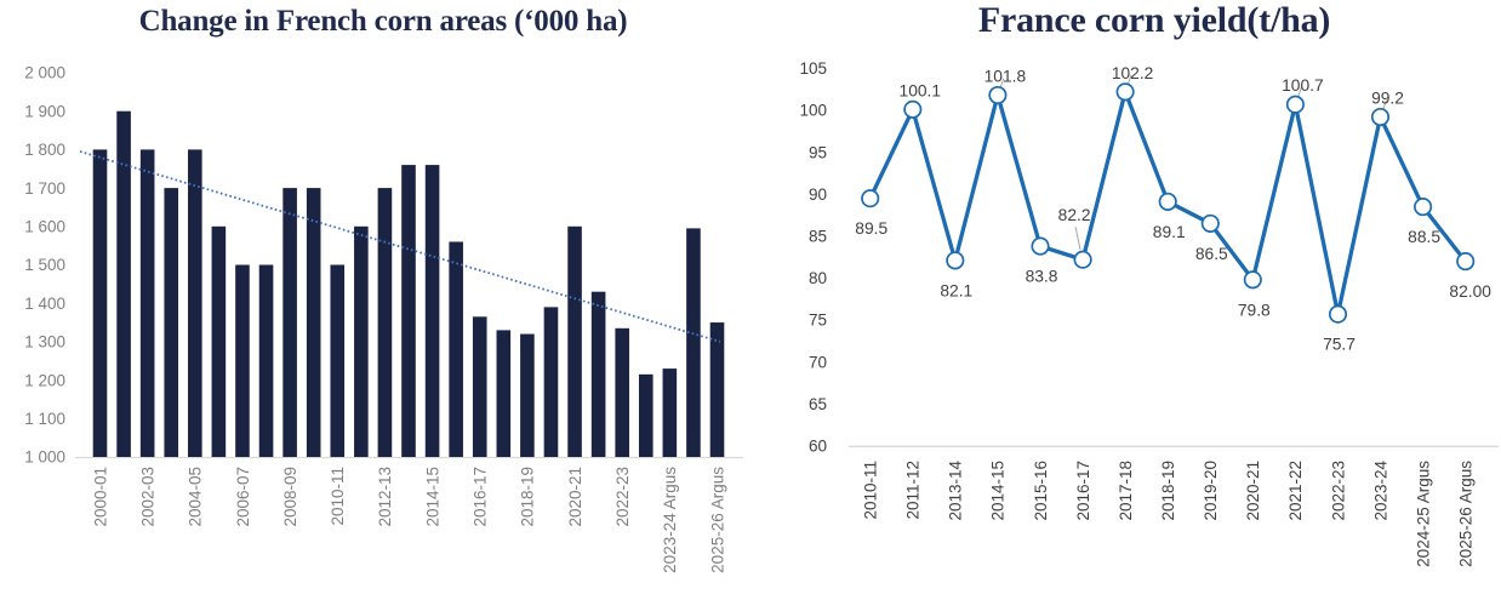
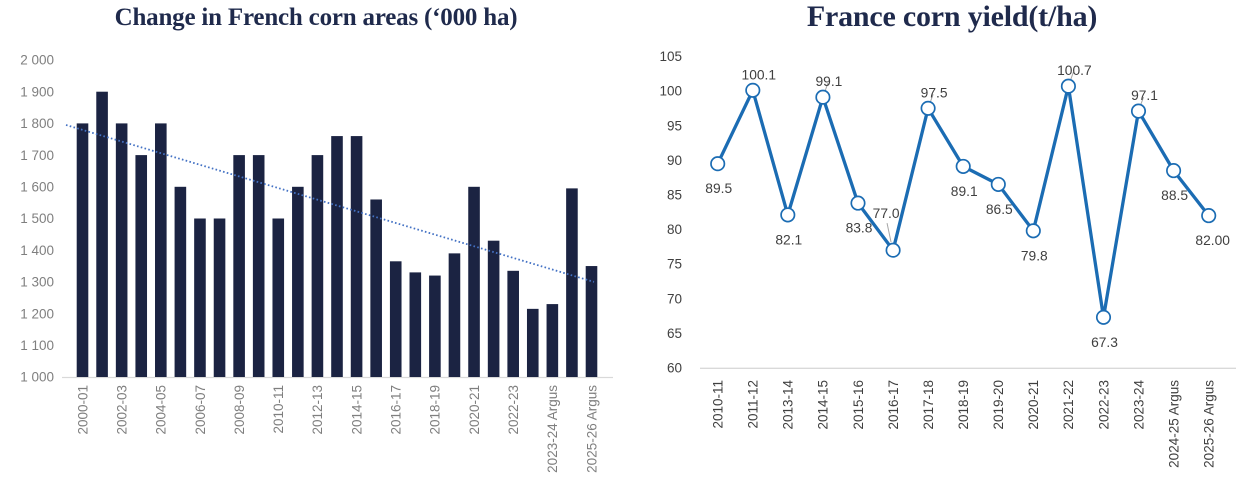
France corn yield(t/ha)/2014-15: 101.8 -> 99.1
France corn yield(t/ha)/2016-17: 82.2 -> 77.0
France corn yield(t/ha)/2017-18: 102.2 -> 97.5
France corn yield(t/ha)/2022-23: 75.7 -> 67.3
France corn yield(t/ha)/2023-24: 99.2 -> 97.1
